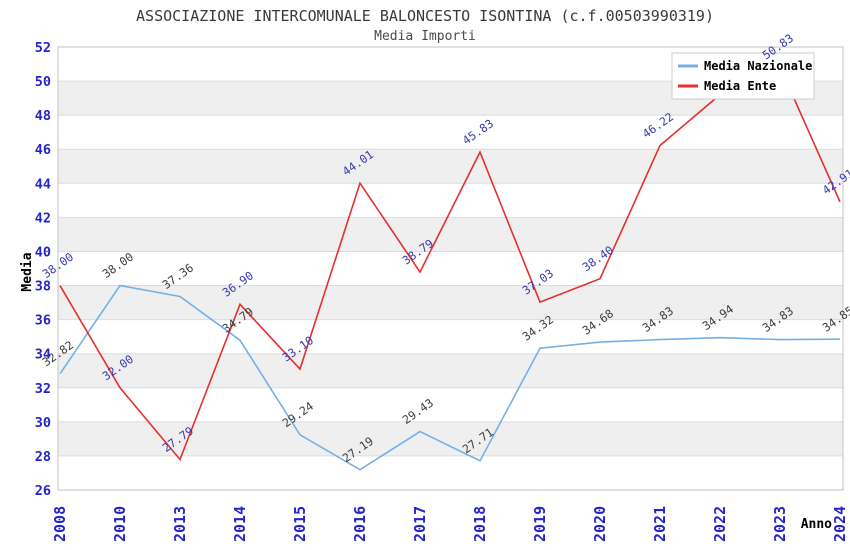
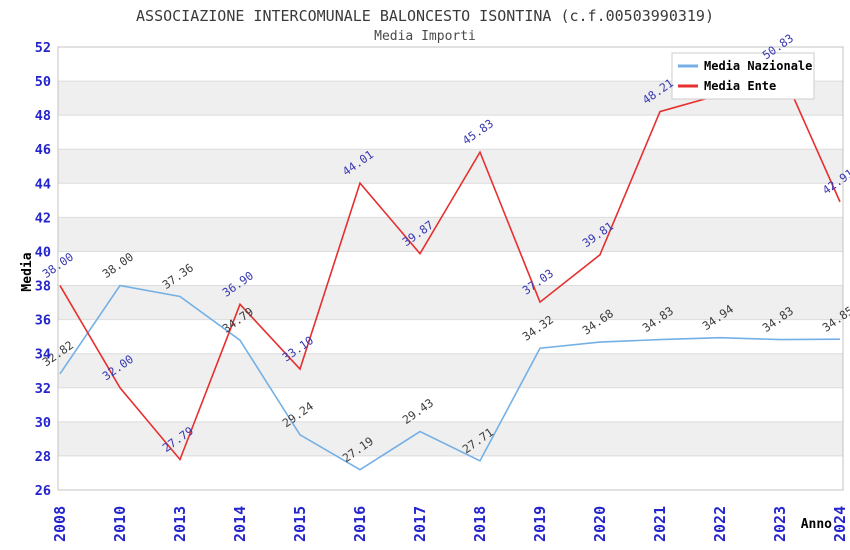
Media Ente/2017: 38.79 -> 39.87
Media Ente/2020: 38.40 -> 39.81
Media Ente/2021: 46.22 -> 48.21
